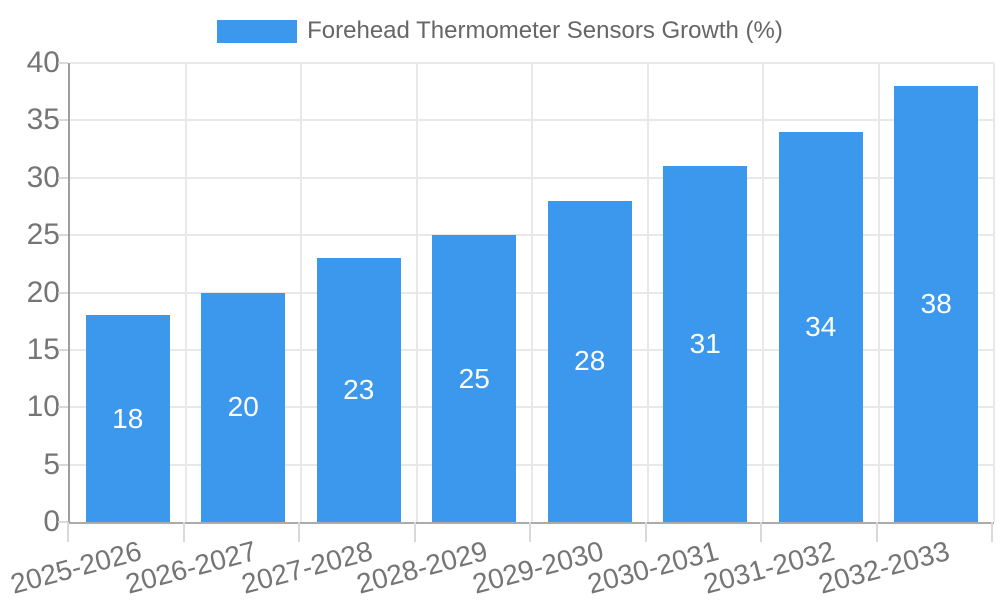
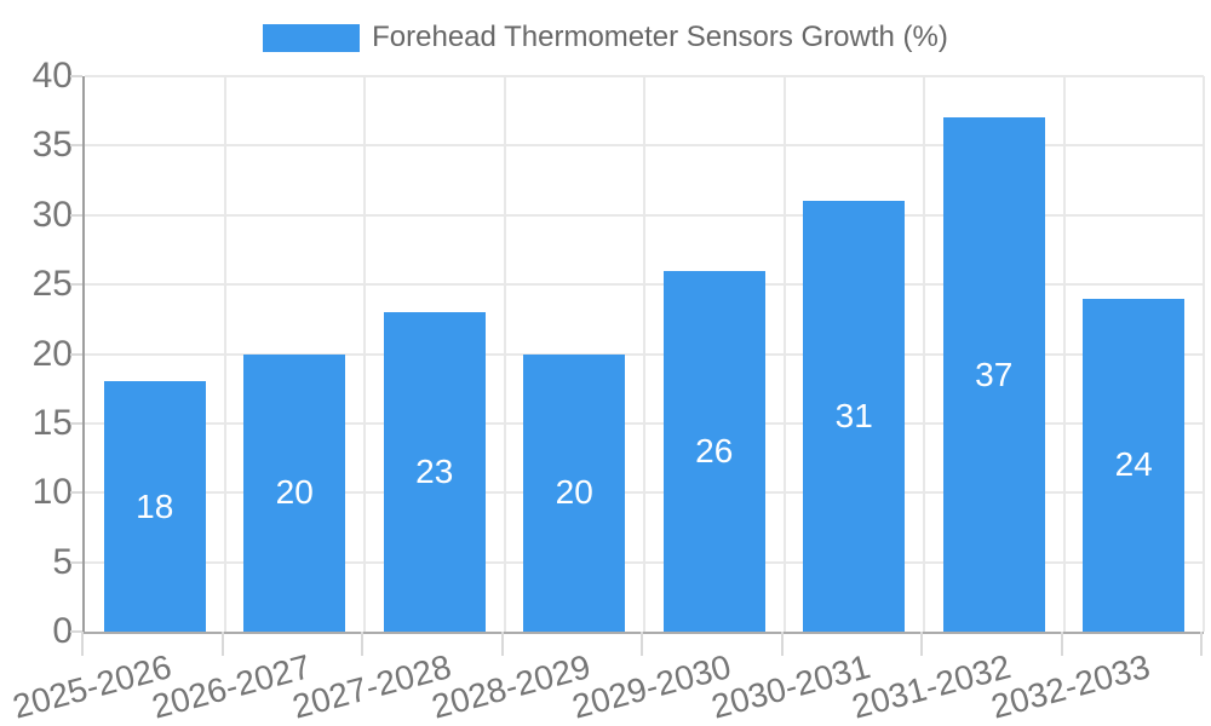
2028-2029: 25 -> 20
2029-2030: 28 -> 26
2031-2032: 34 -> 37
2032-2033: 38 -> 24
